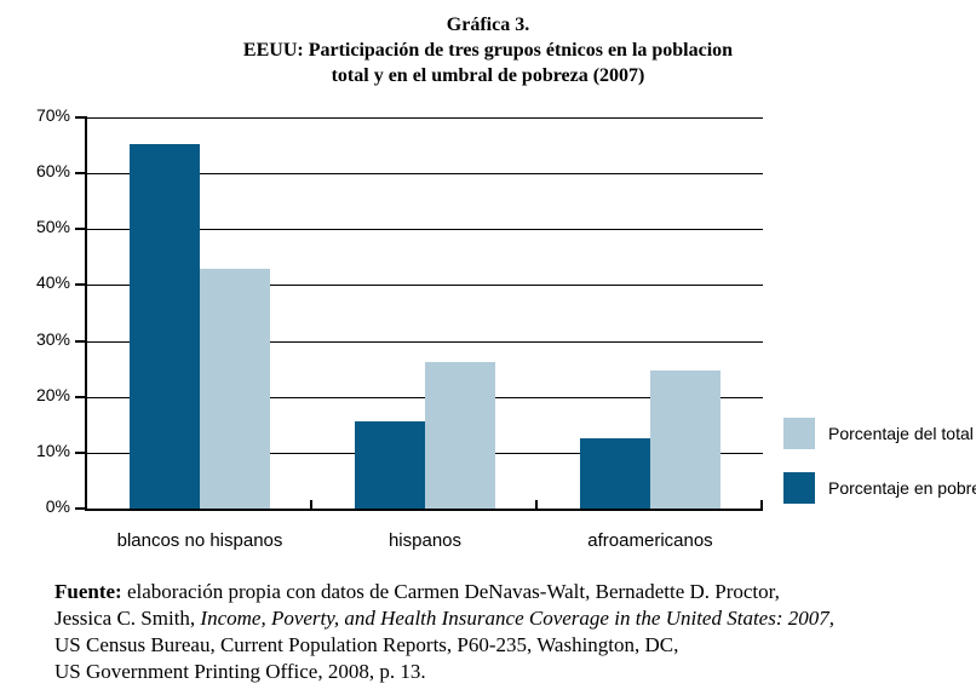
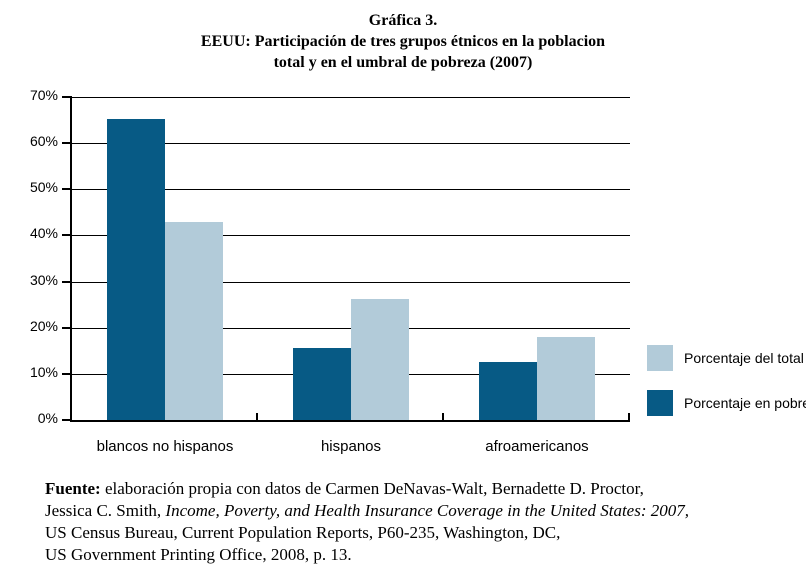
Porcentaje del total/afroamericanos: 25% -> 18%
